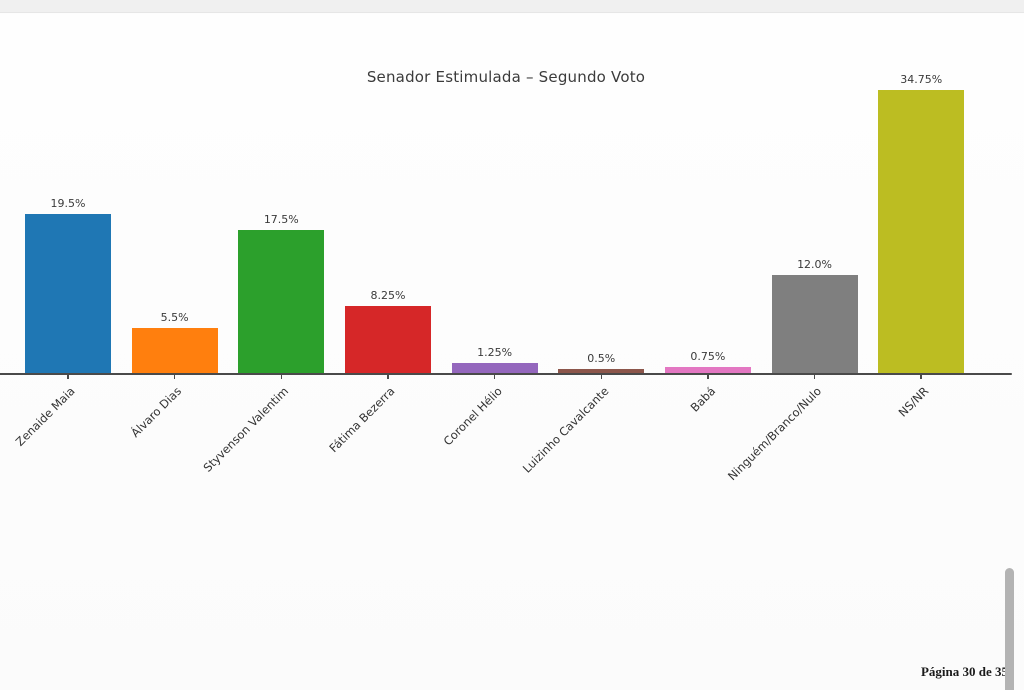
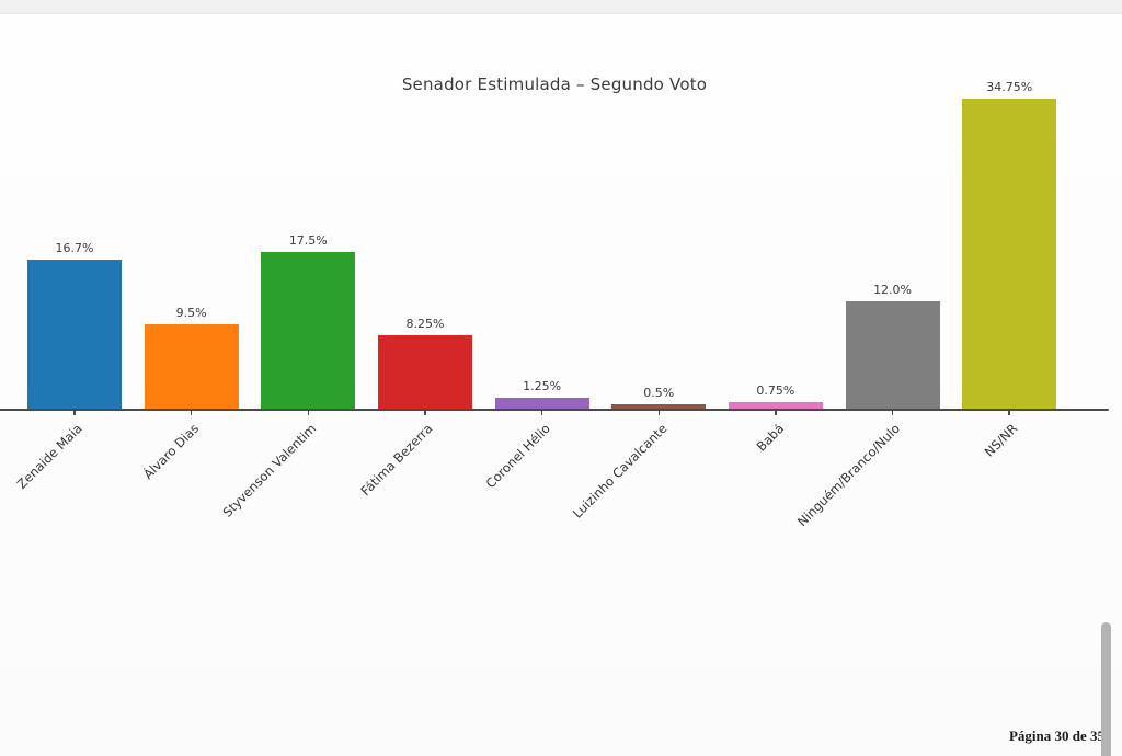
Zenaide Maia: 19.5% -> 16.7%
Álvaro Dias: 5.5% -> 9.5%
